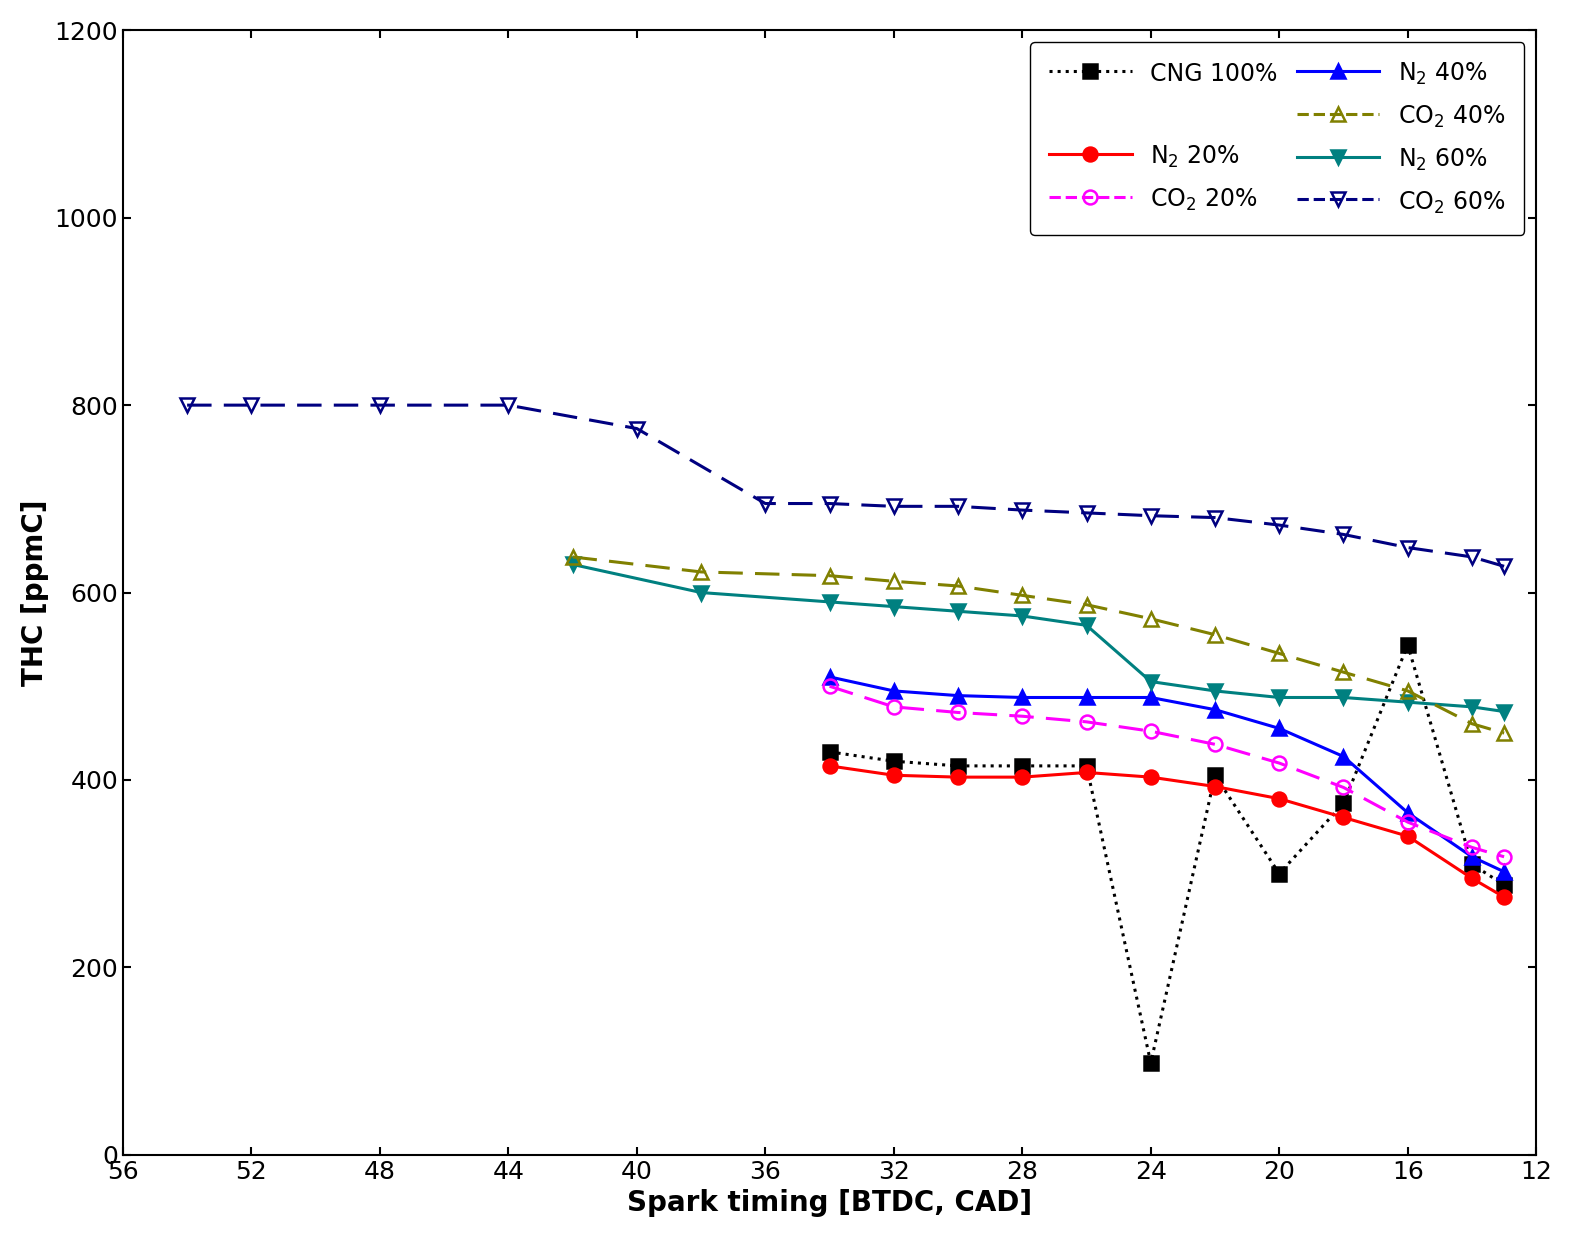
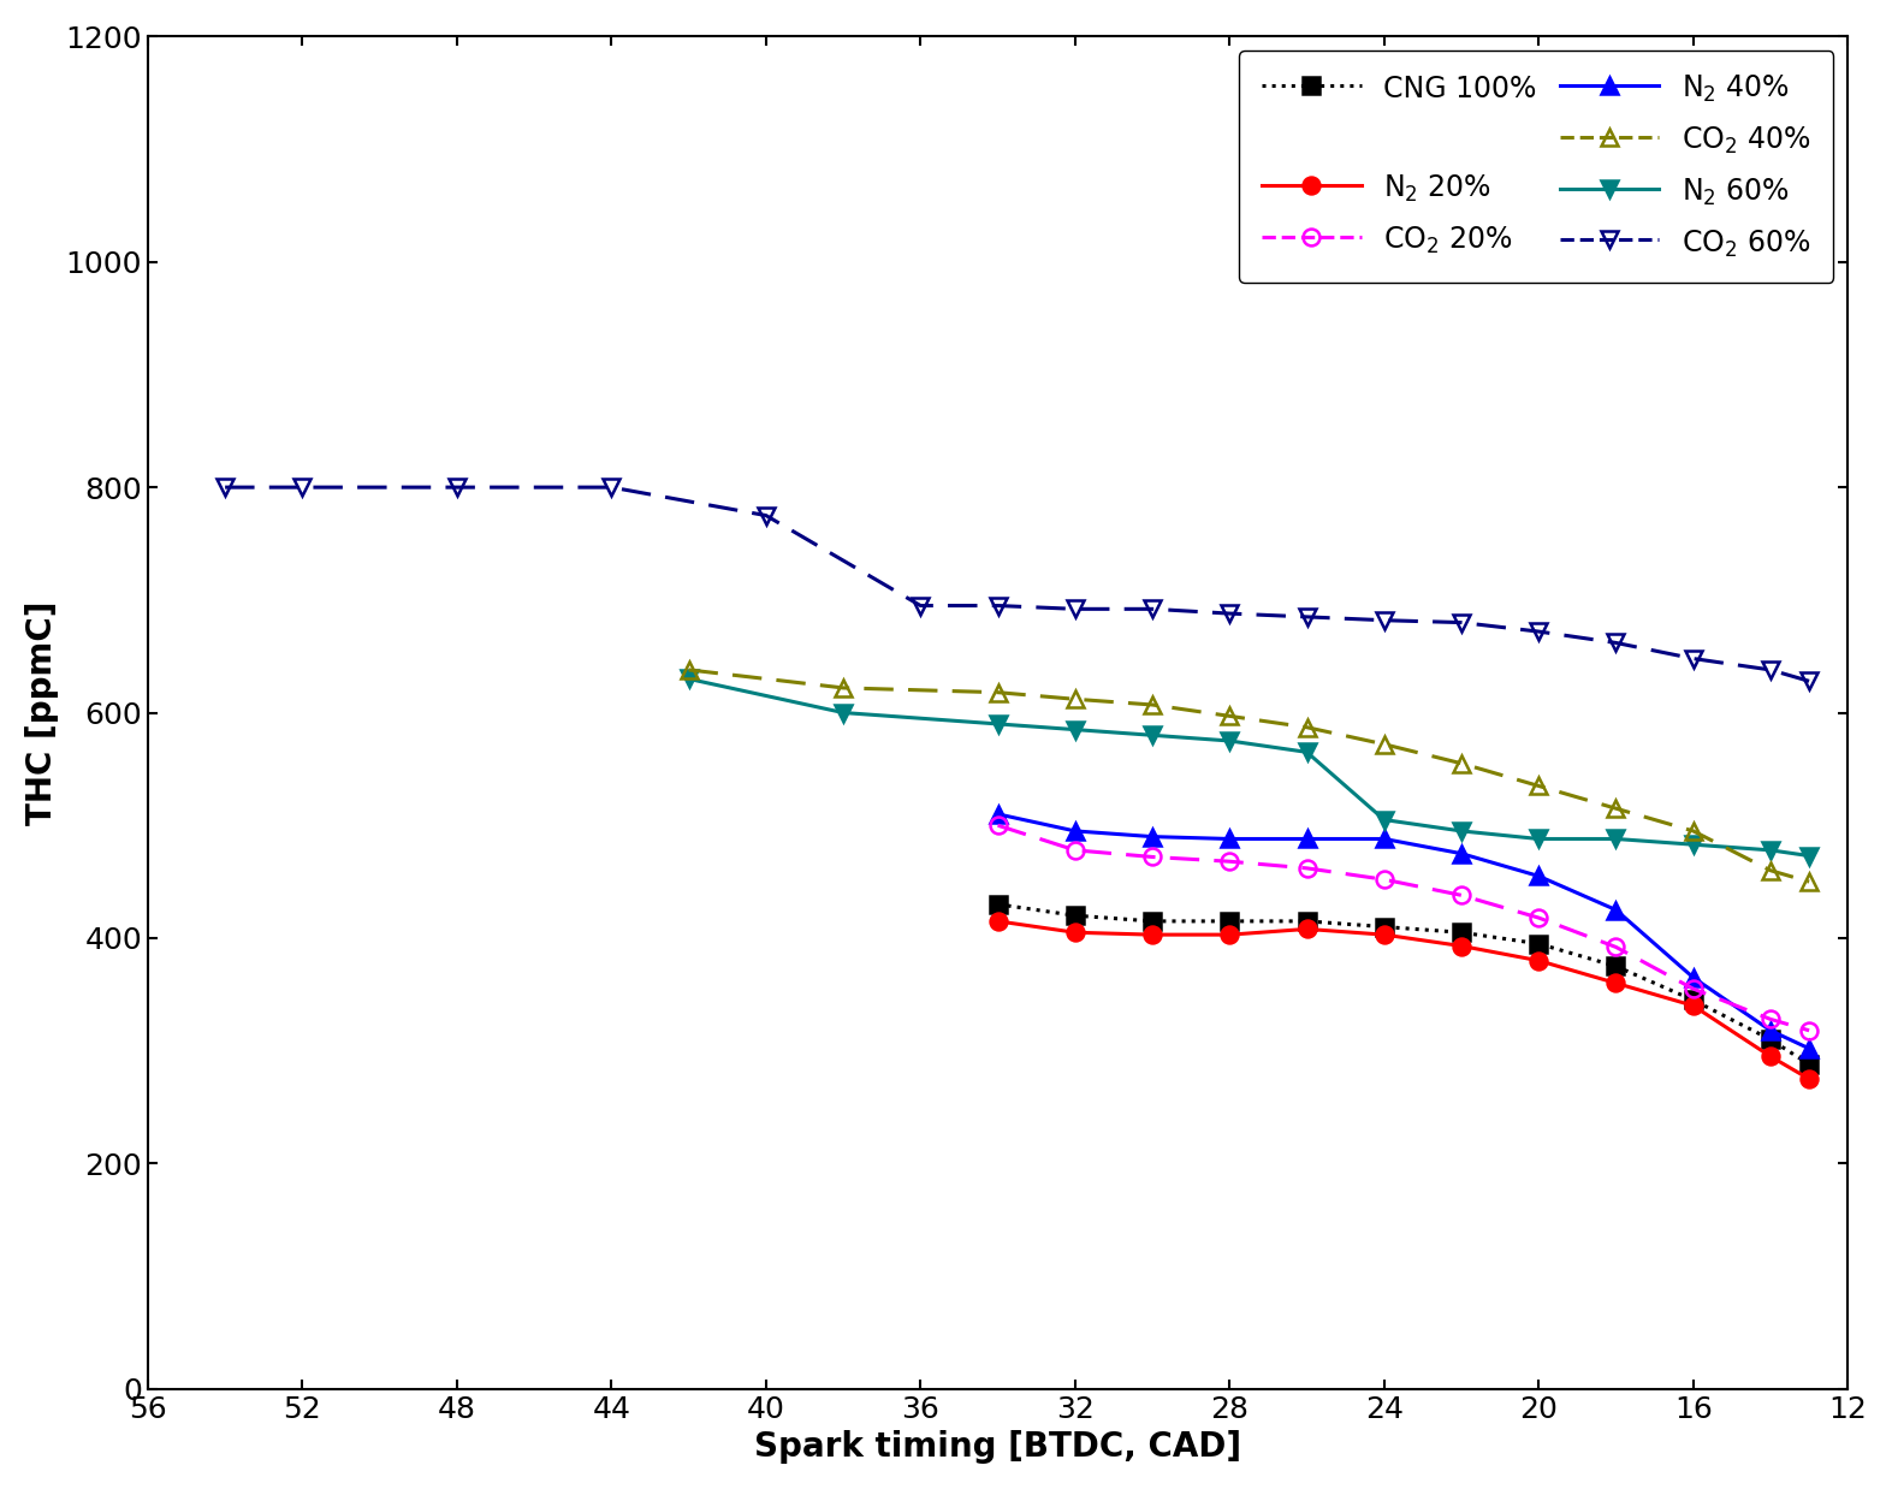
CNG 100%/24: 98 -> 410
CNG 100%/20: 300 -> 395
CNG 100%/16: 544 -> 345
